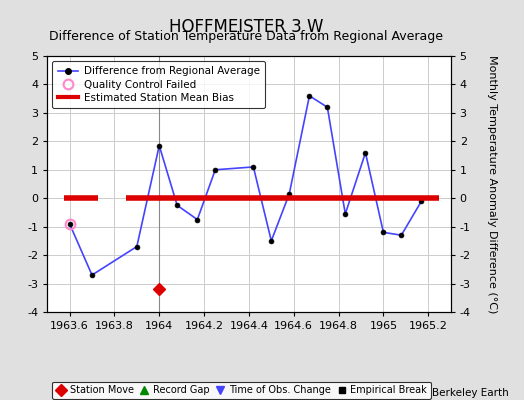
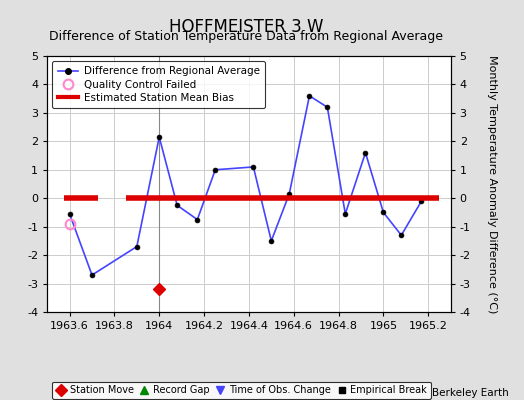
1963.6: -0.90 -> -0.55
1964: 1.85 -> 2.15
1965: -1.20 -> -0.50
